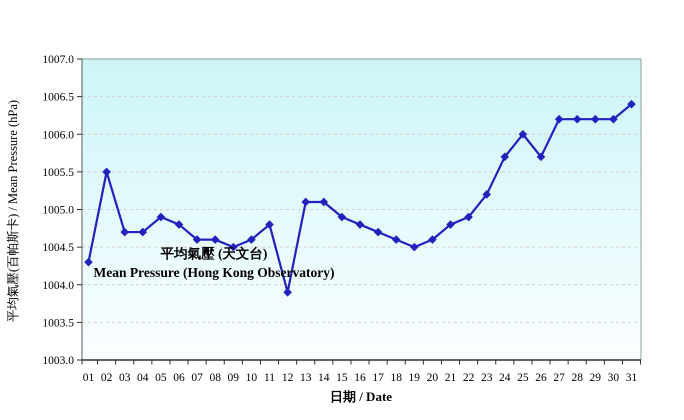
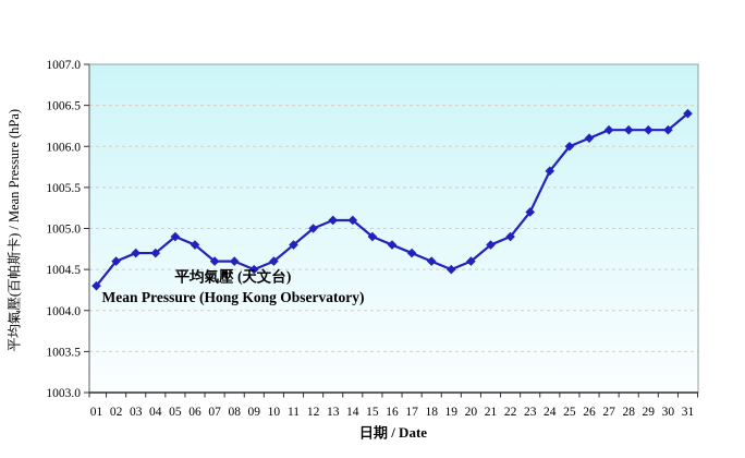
02: 1005.5 -> 1004.6
12: 1003.9 -> 1005.0
26: 1005.7 -> 1006.1
